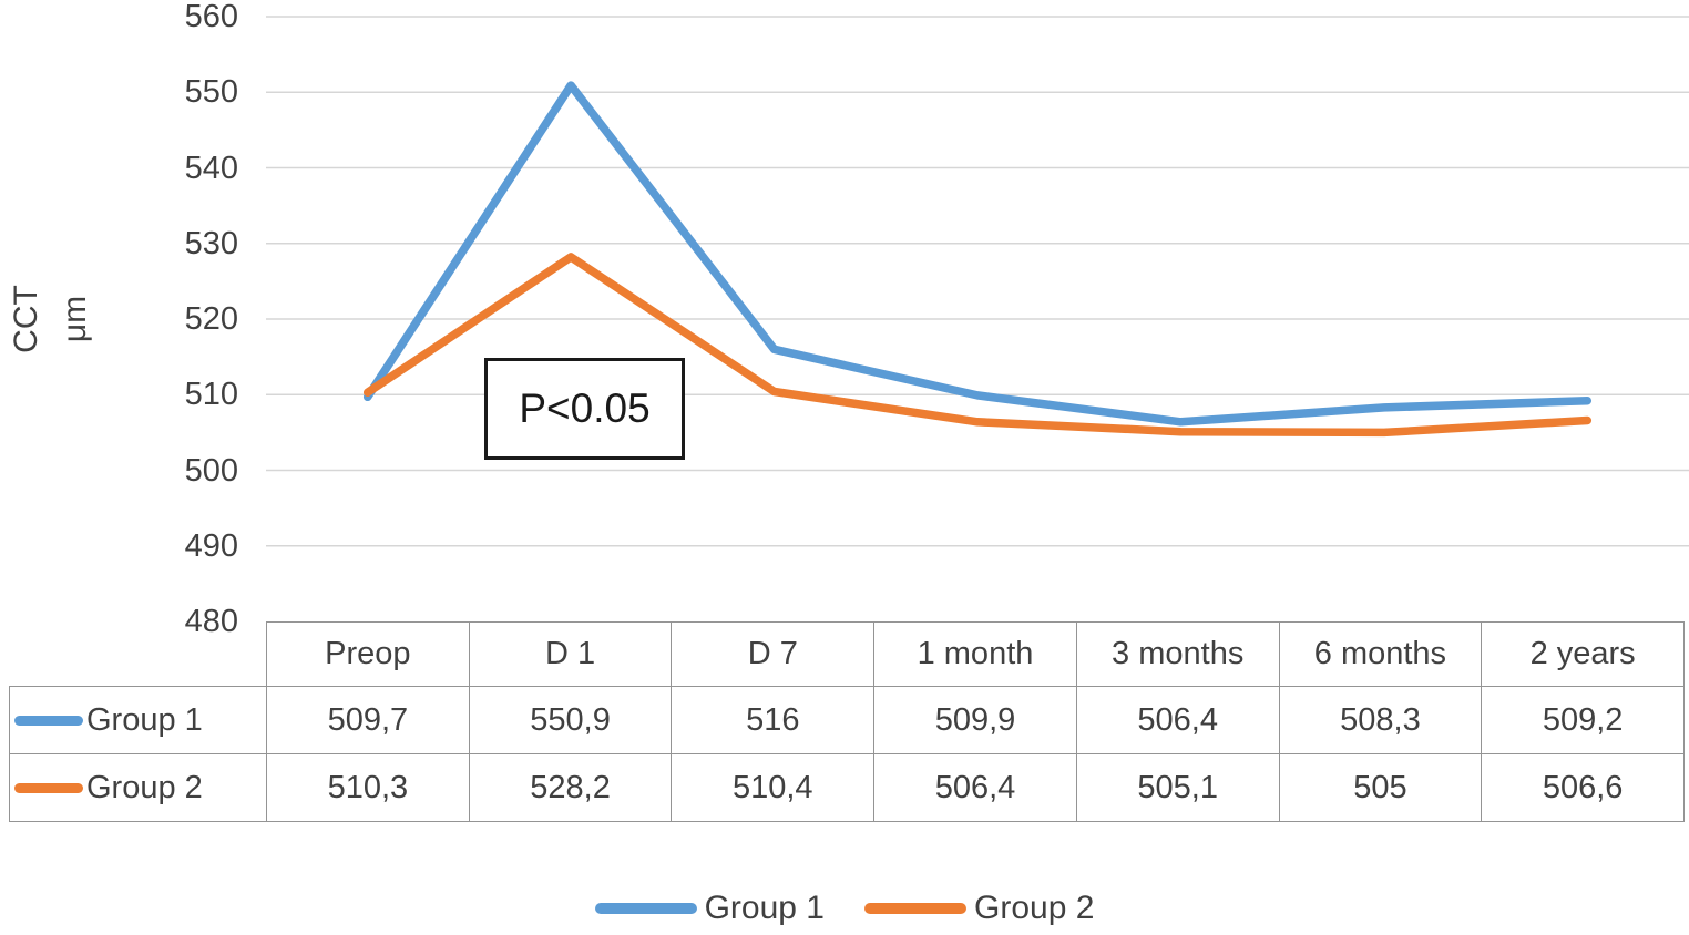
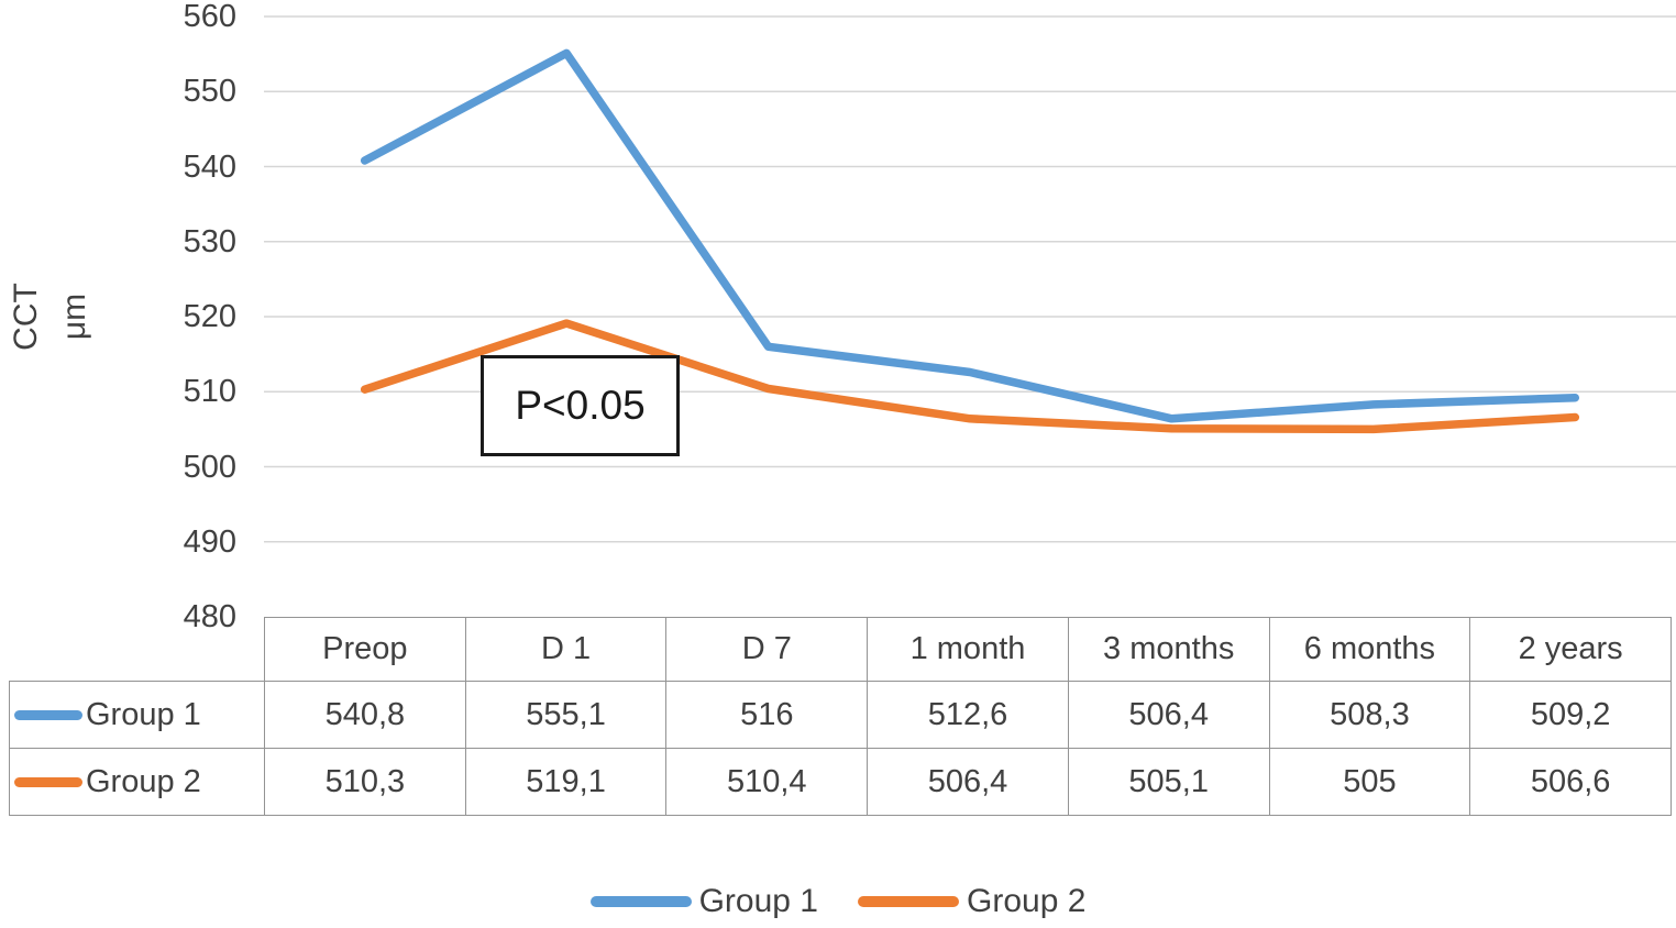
Group 1/Preop: 509,7 -> 540,8
Group 1/D 1: 550,9 -> 555,1
Group 2/D 1: 528,2 -> 519,1
Group 1/1 month: 509,9 -> 512,6
